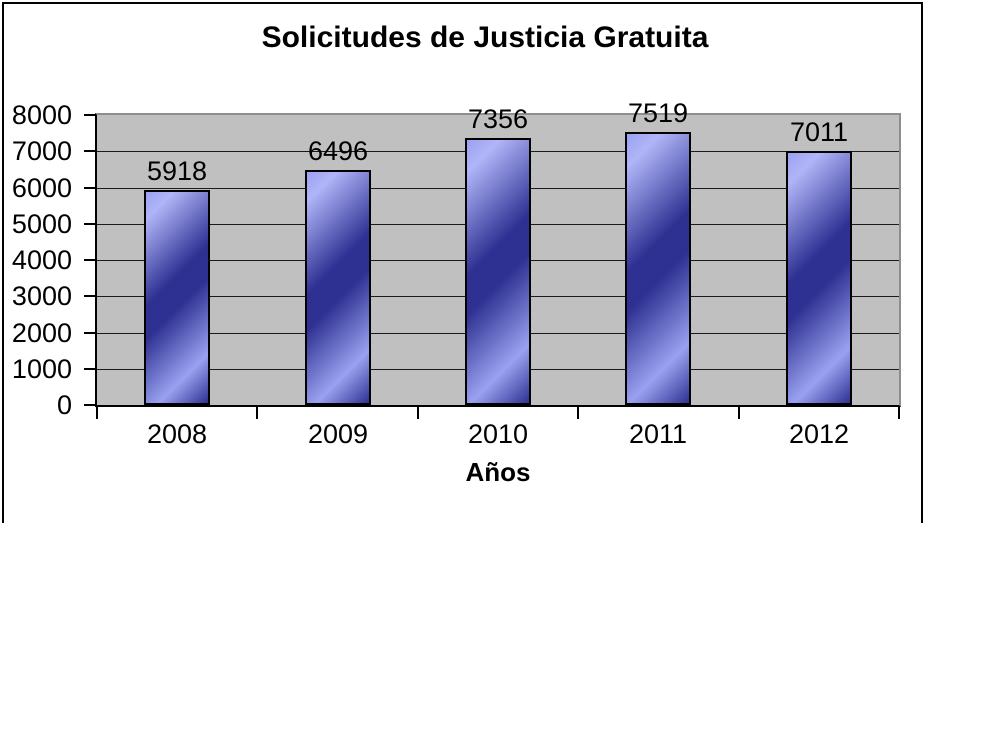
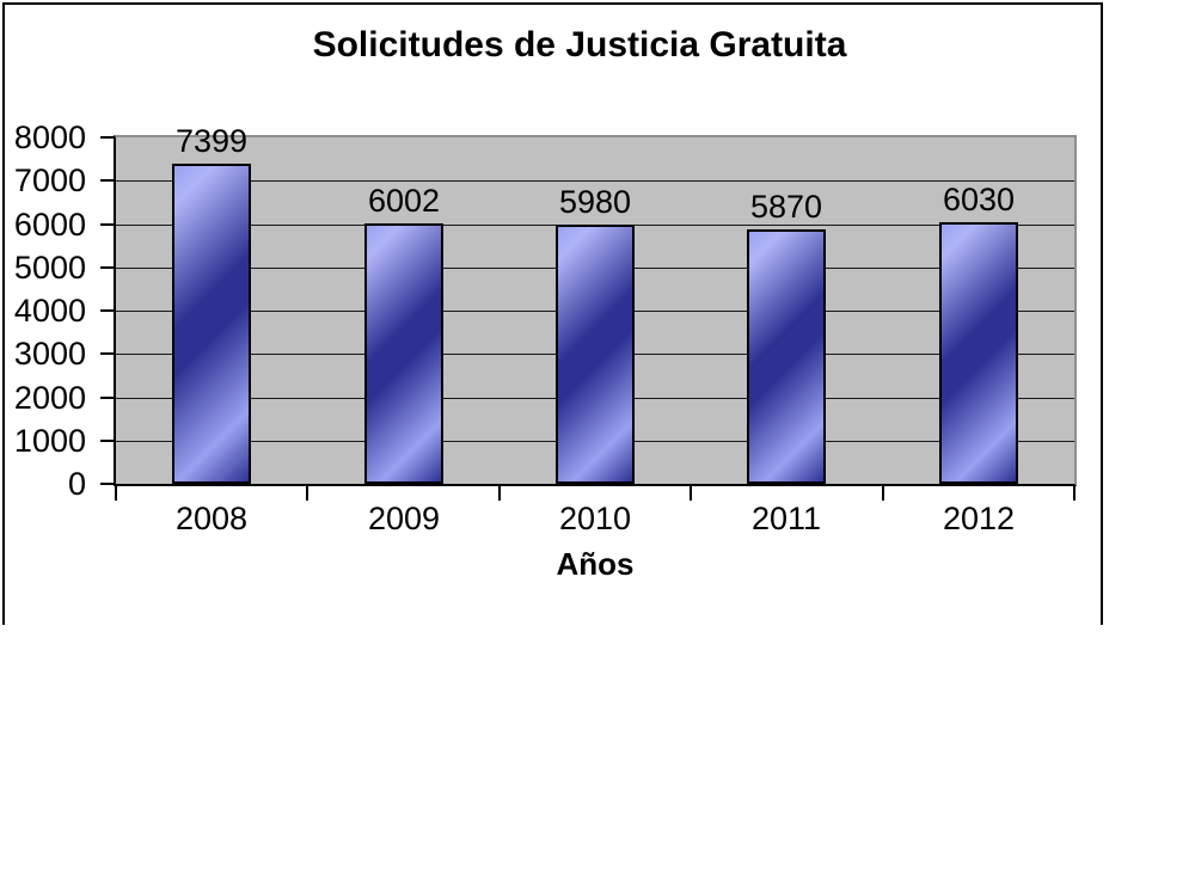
2008: 5918 -> 7399
2009: 6496 -> 6002
2010: 7356 -> 5980
2011: 7519 -> 5870
2012: 7011 -> 6030
